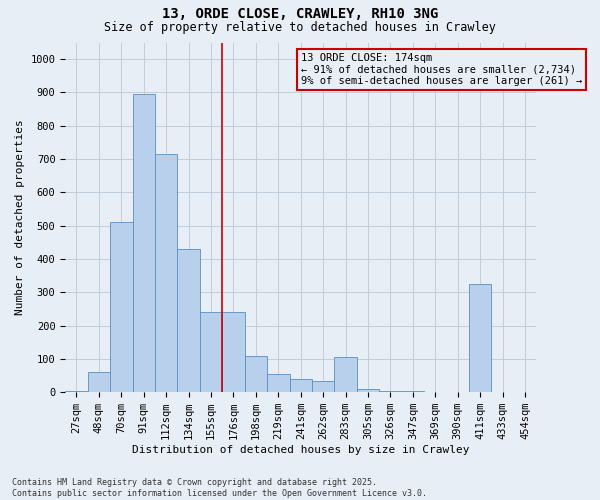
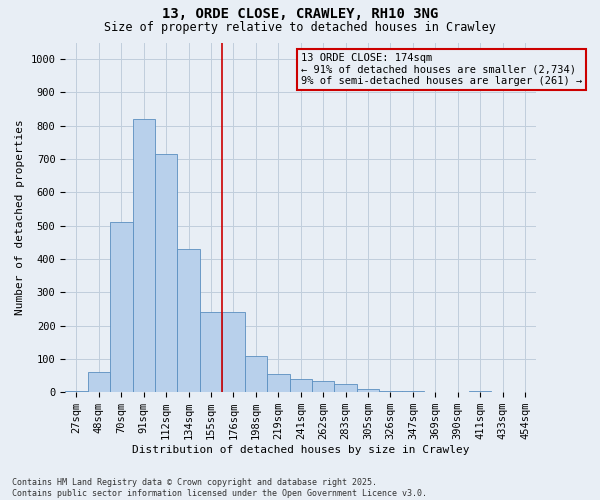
91sqm: 895 -> 820
283sqm: 105 -> 25
411sqm: 325 -> 5
